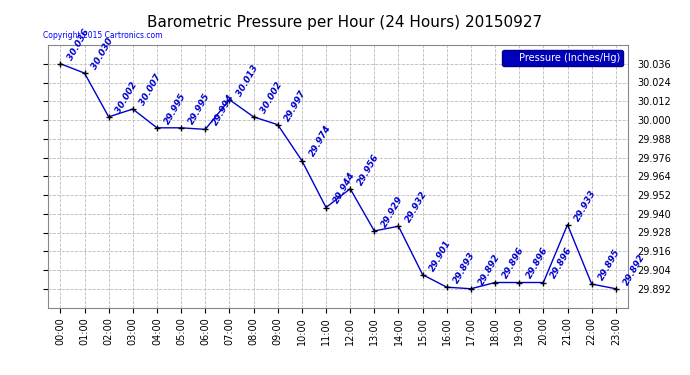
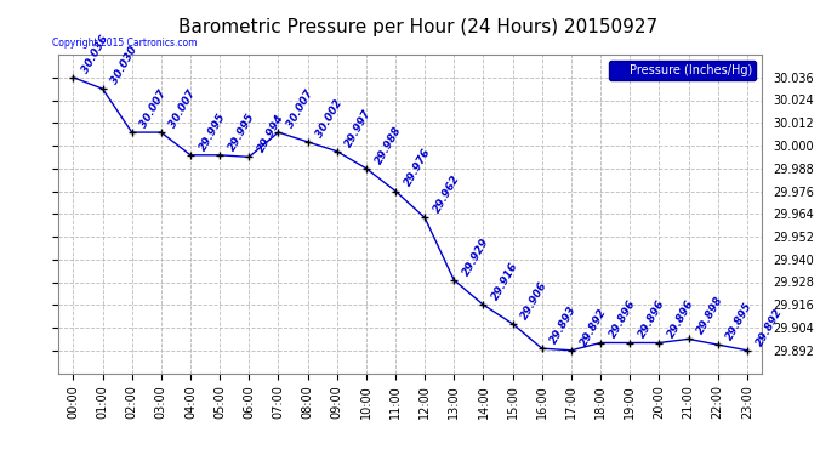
02:00: 30.002 -> 30.007
07:00: 30.013 -> 30.007
10:00: 29.974 -> 29.988
11:00: 29.944 -> 29.976
12:00: 29.956 -> 29.962
14:00: 29.932 -> 29.916
15:00: 29.901 -> 29.906
21:00: 29.933 -> 29.898
